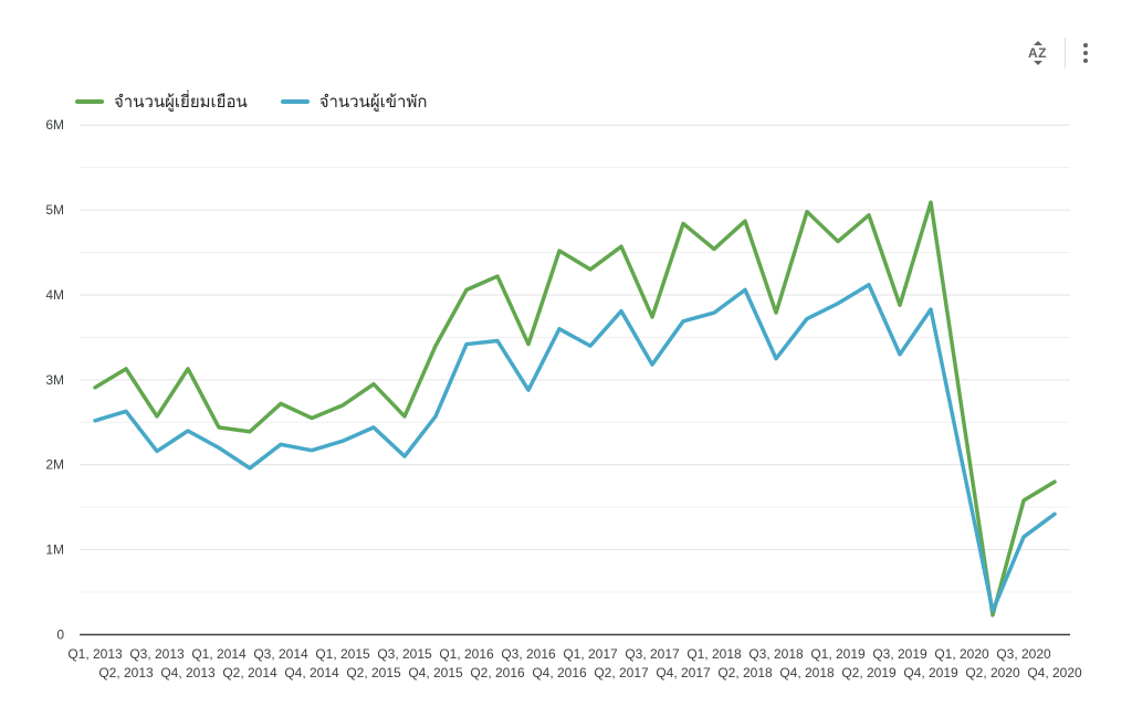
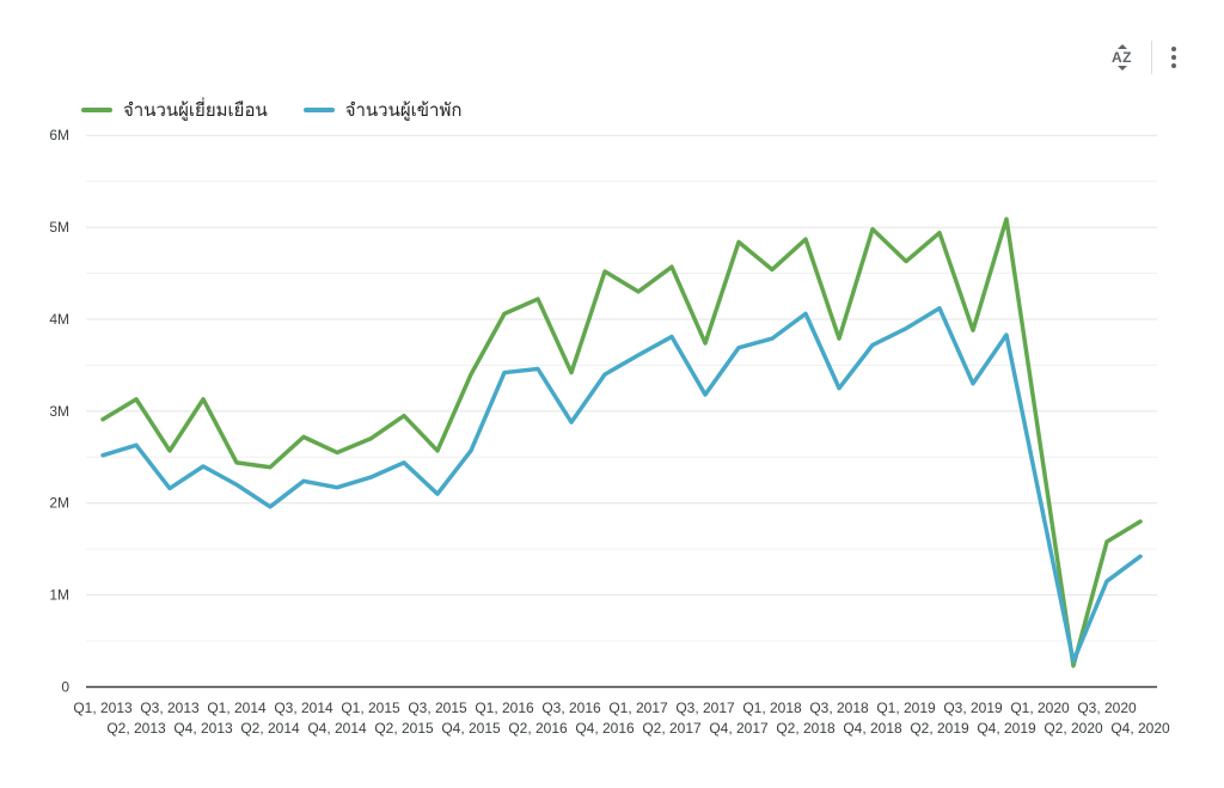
จำนวนผู้เข้าพัก/Q4, 2016: 3.6M -> 3.4M
จำนวนผู้เข้าพัก/Q1, 2017: 3.4M -> 3.6M
